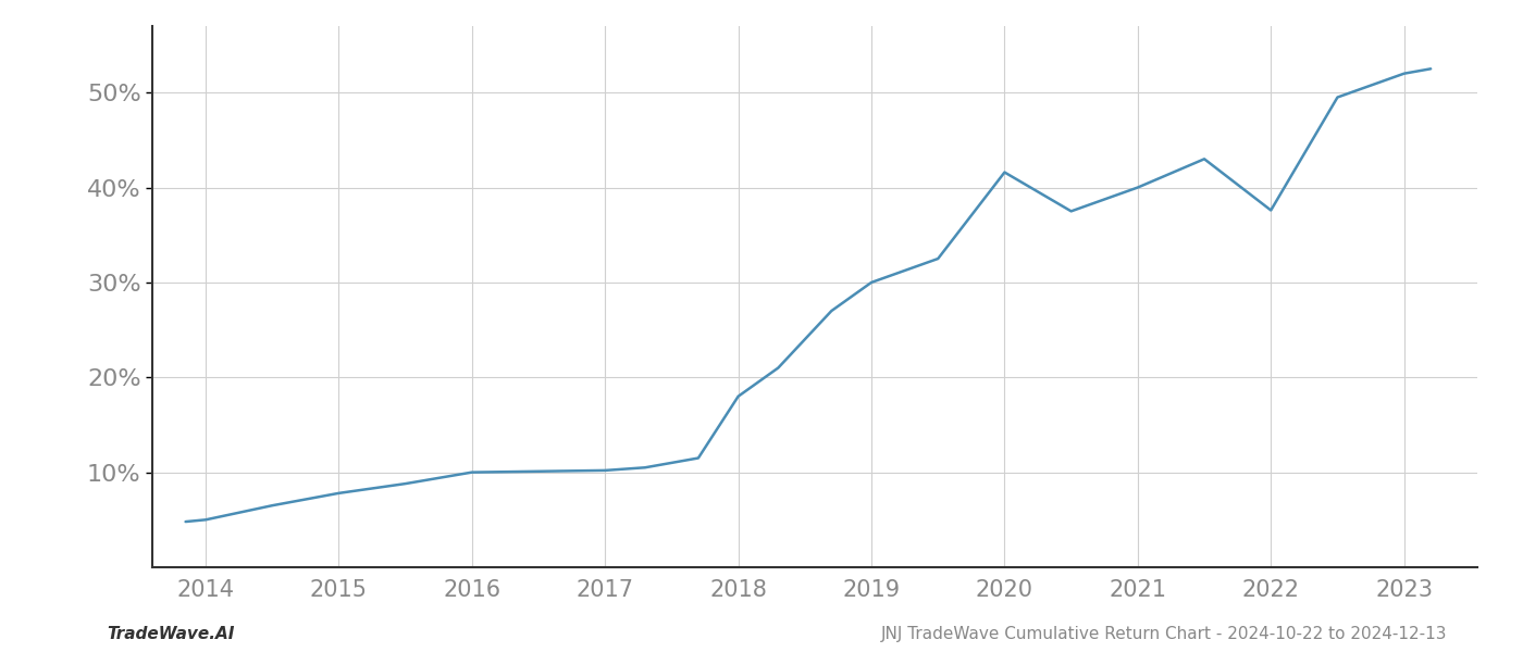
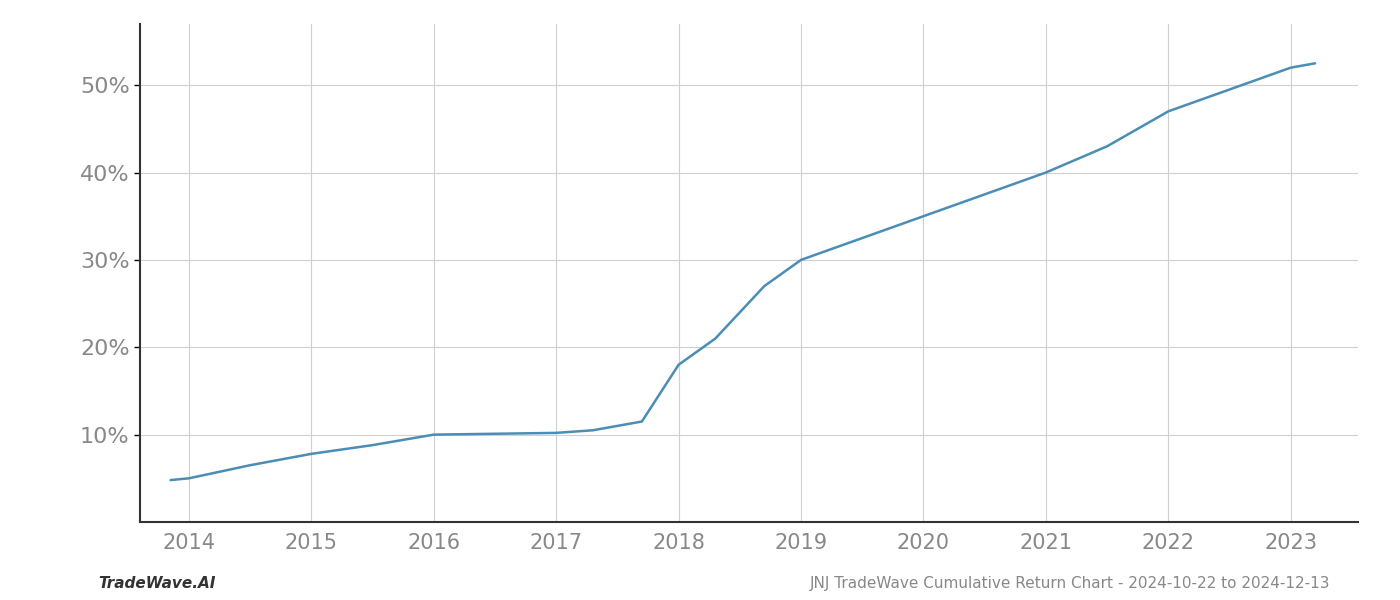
2020: 41.6% -> 35.0%
2022: 37.6% -> 47.0%
